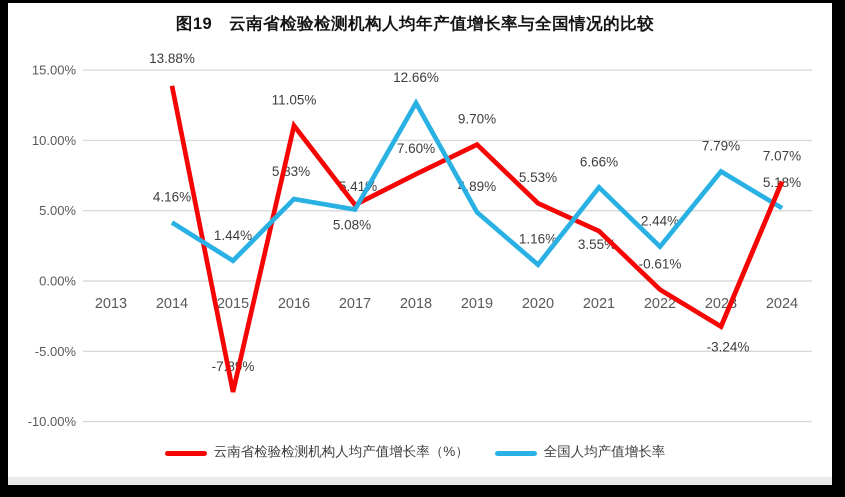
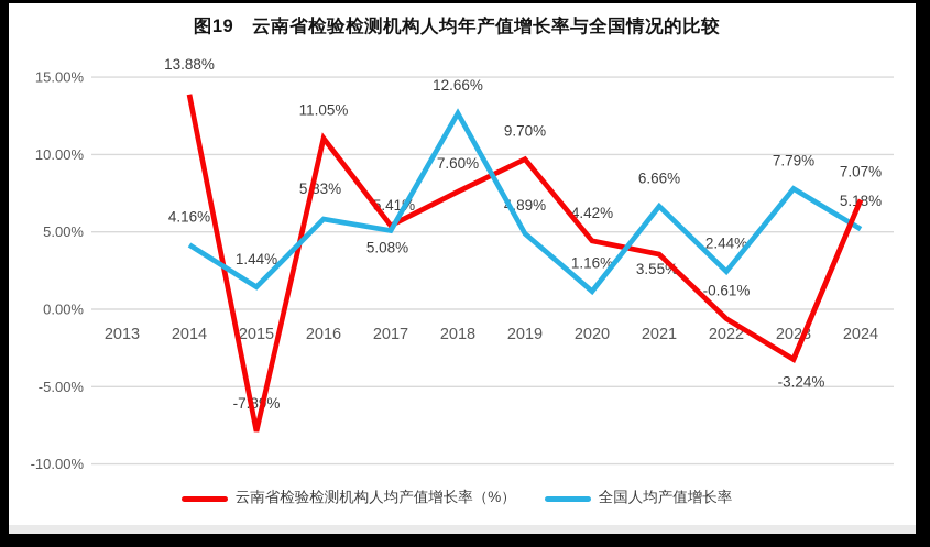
云南省检验检测机构人均产值增长率（%）/2020: 5.53% -> 4.42%
